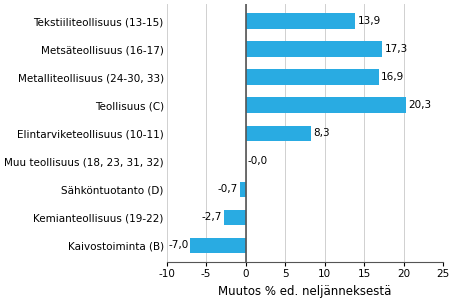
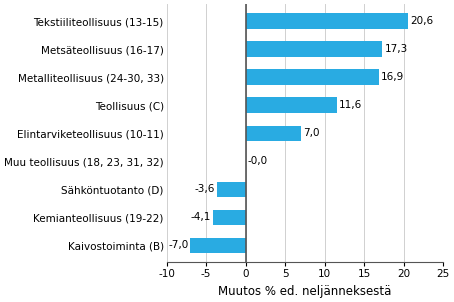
Tekstiiliteollisuus (13-15): 13,9 -> 20,6
Teollisuus (C): 20,3 -> 11,6
Elintarviketeollisuus (10-11): 8,3 -> 7,0
Sähköntuotanto (D): -0,7 -> -3,6
Kemianteollisuus (19-22): -2,7 -> -4,1
